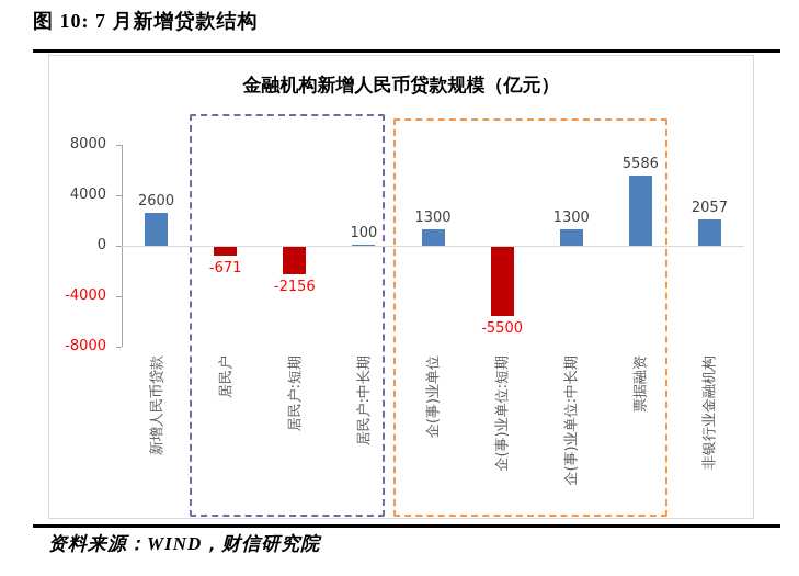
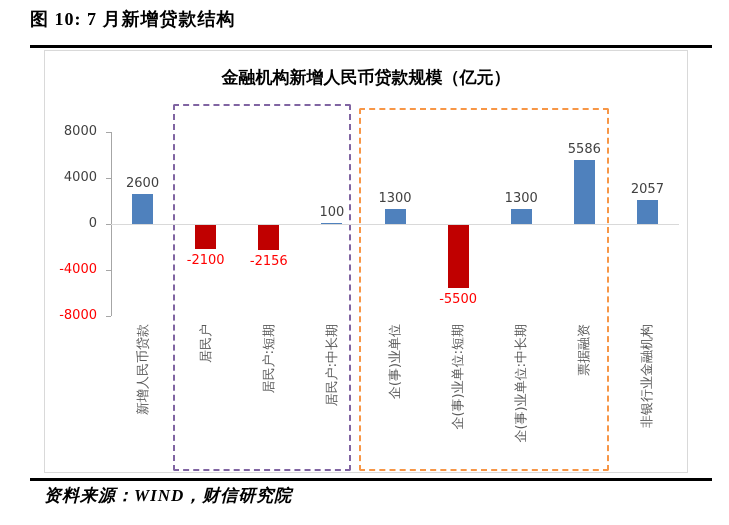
居民户: -671 -> -2100
